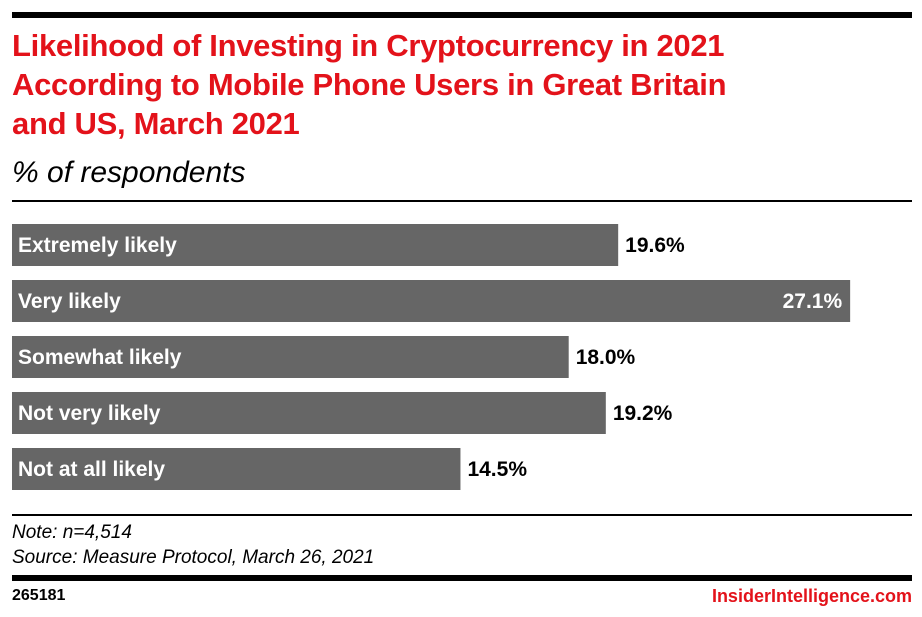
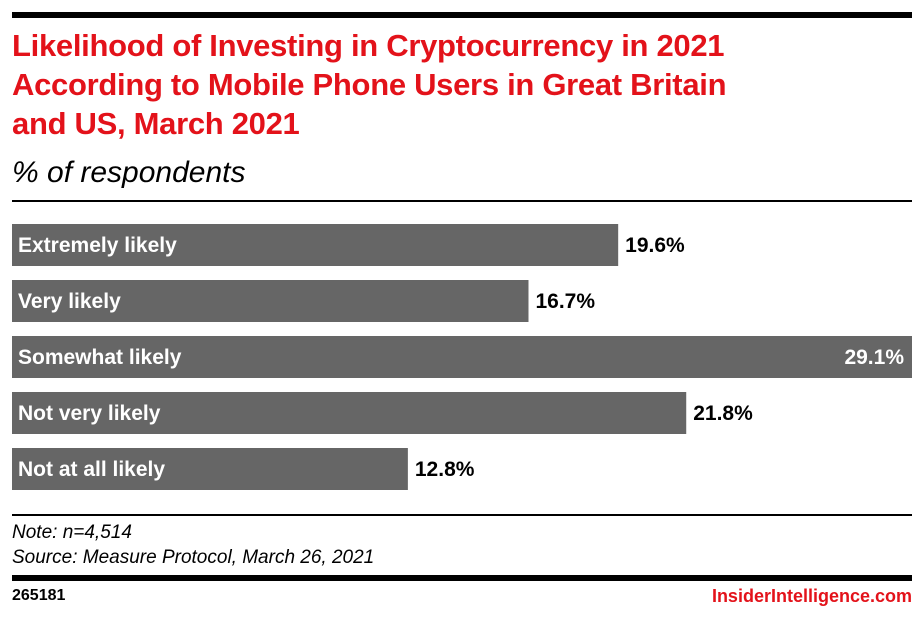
Very likely: 27.1% -> 16.7%
Somewhat likely: 18.0% -> 29.1%
Not very likely: 19.2% -> 21.8%
Not at all likely: 14.5% -> 12.8%
